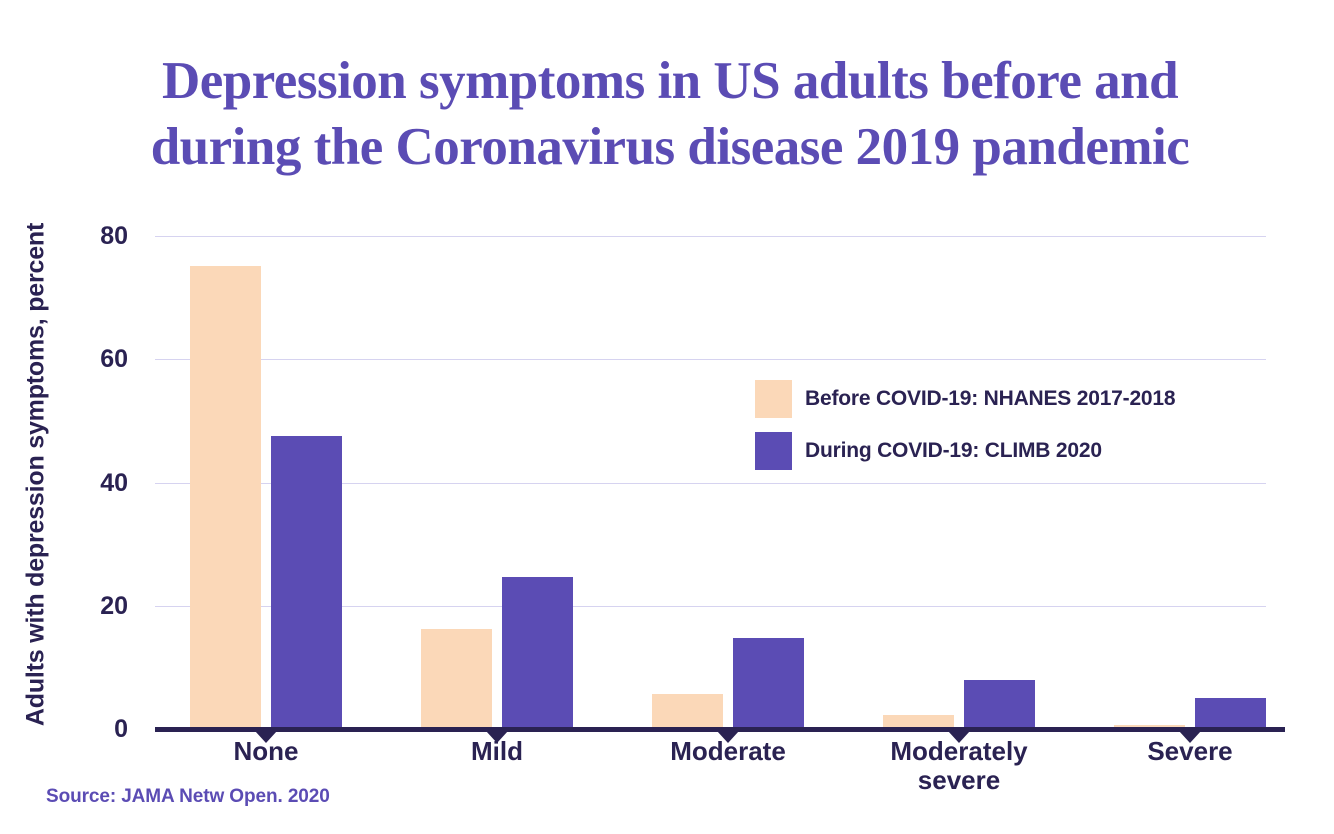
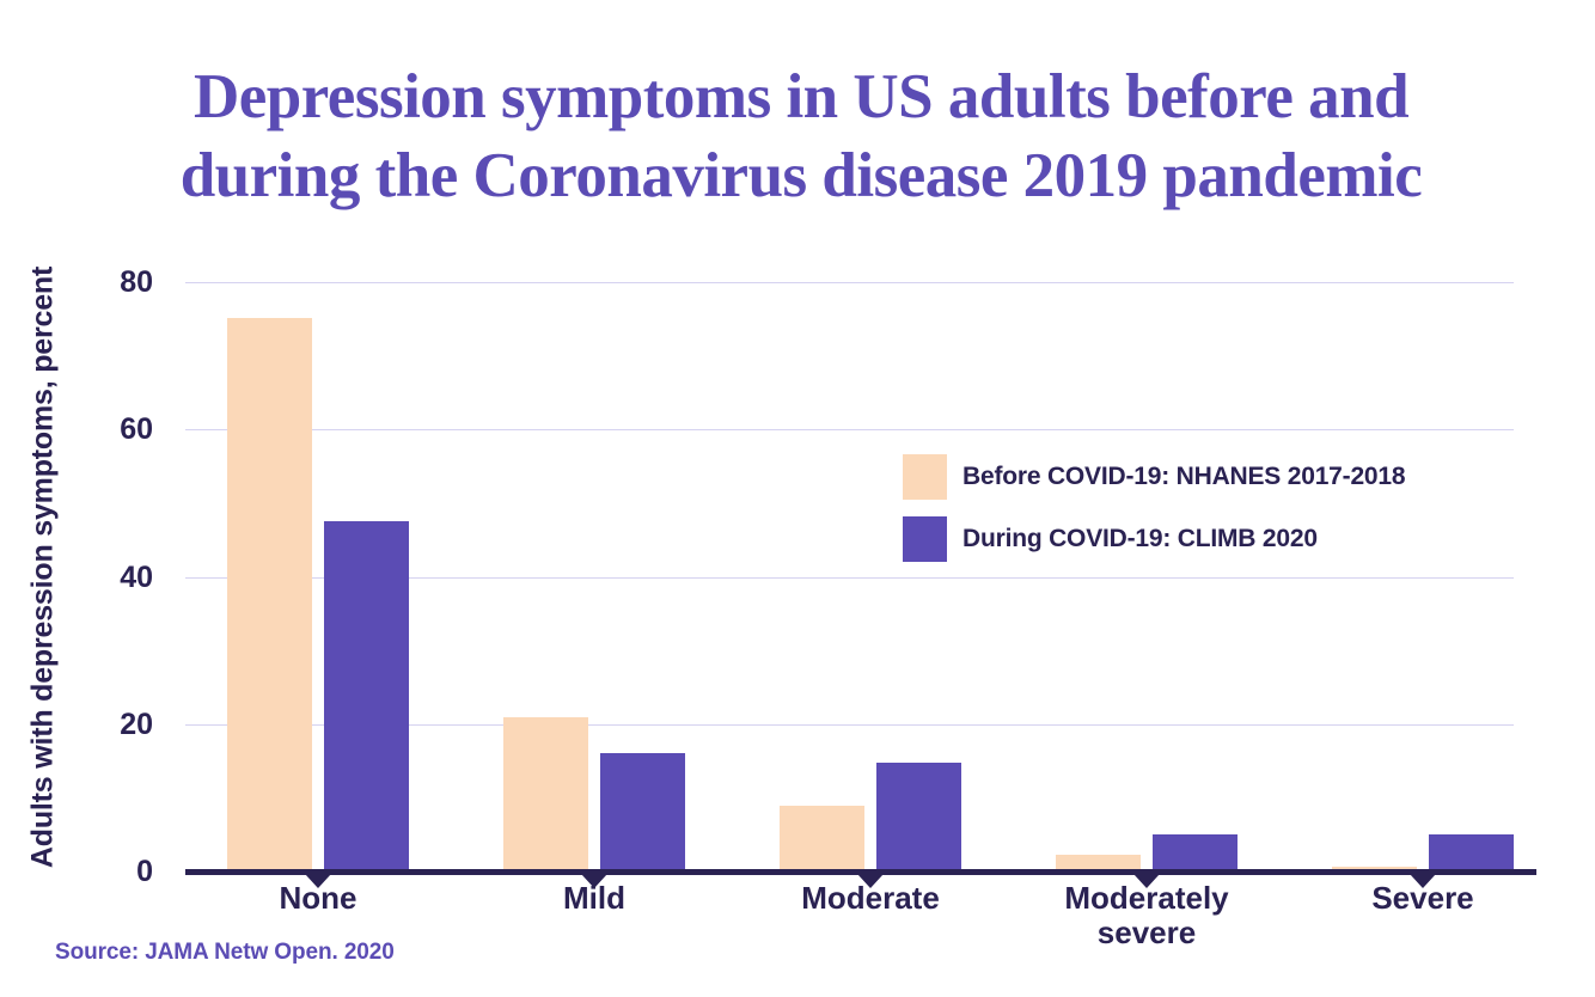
Before COVID-19: NHANES 2017-2018/Mild: 16 -> 21
During COVID-19: CLIMB 2020/Mild: 25 -> 16
Before COVID-19: NHANES 2017-2018/Moderate: 6 -> 9
During COVID-19: CLIMB 2020/Moderately severe: 8 -> 5
